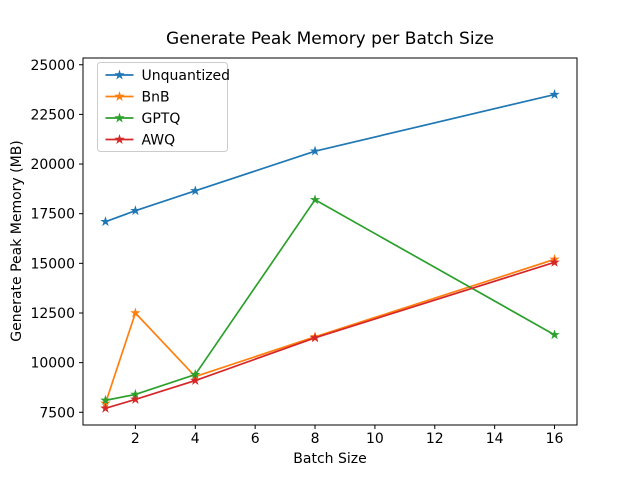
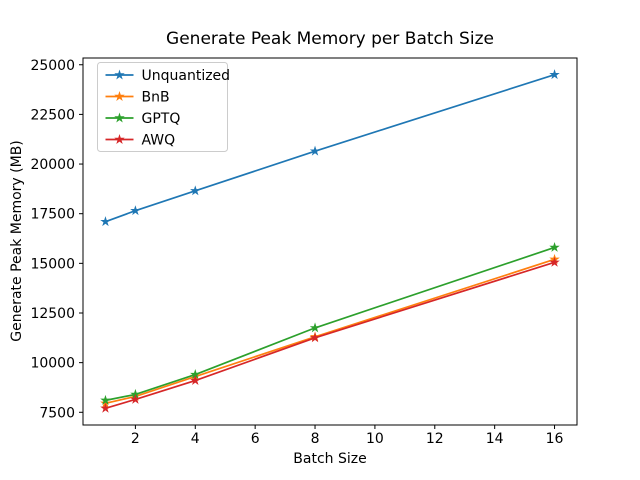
BnB/2: 12500 -> 8300
GPTQ/8: 18200 -> 11800
Unquantized/16: 23500 -> 24500
GPTQ/16: 11400 -> 15800
